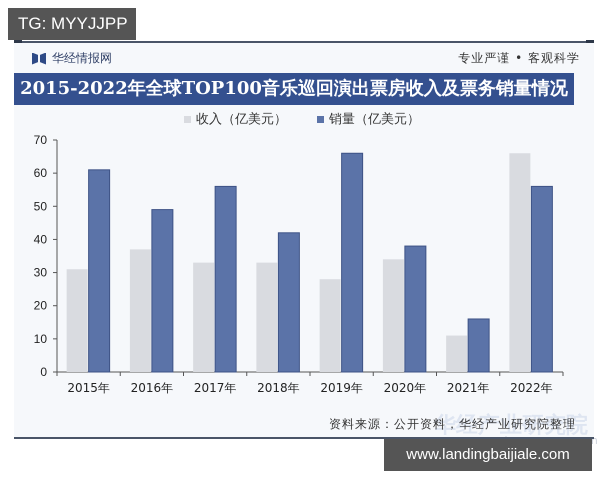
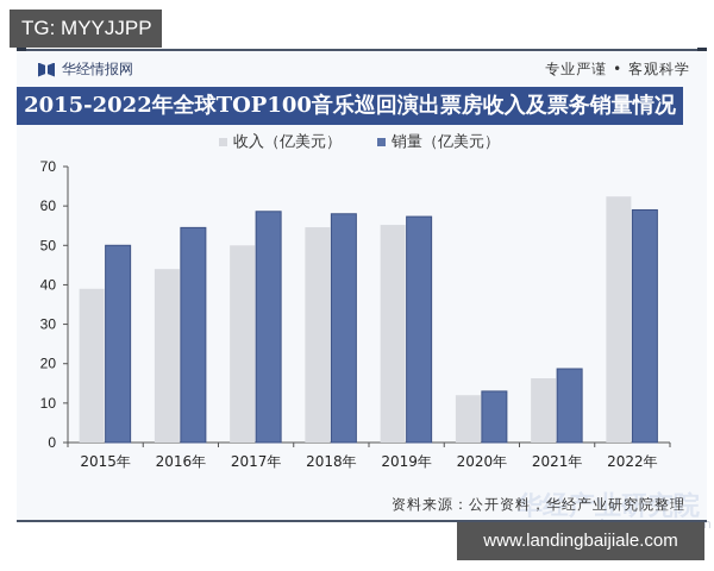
收入（亿美元）/2015年: 31 -> 39
销量（亿美元）/2015年: 61 -> 50
收入（亿美元）/2016年: 37 -> 44
销量（亿美元）/2016年: 49 -> 54
收入（亿美元）/2017年: 33 -> 50
销量（亿美元）/2017年: 56 -> 59
收入（亿美元）/2018年: 33 -> 55
销量（亿美元）/2018年: 42 -> 58
收入（亿美元）/2019年: 28 -> 55
销量（亿美元）/2019年: 66 -> 57
收入（亿美元）/2020年: 34 -> 12
销量（亿美元）/2020年: 38 -> 13
收入（亿美元）/2021年: 11 -> 16
销量（亿美元）/2021年: 16 -> 19
收入（亿美元）/2022年: 66 -> 62
销量（亿美元）/2022年: 56 -> 59
